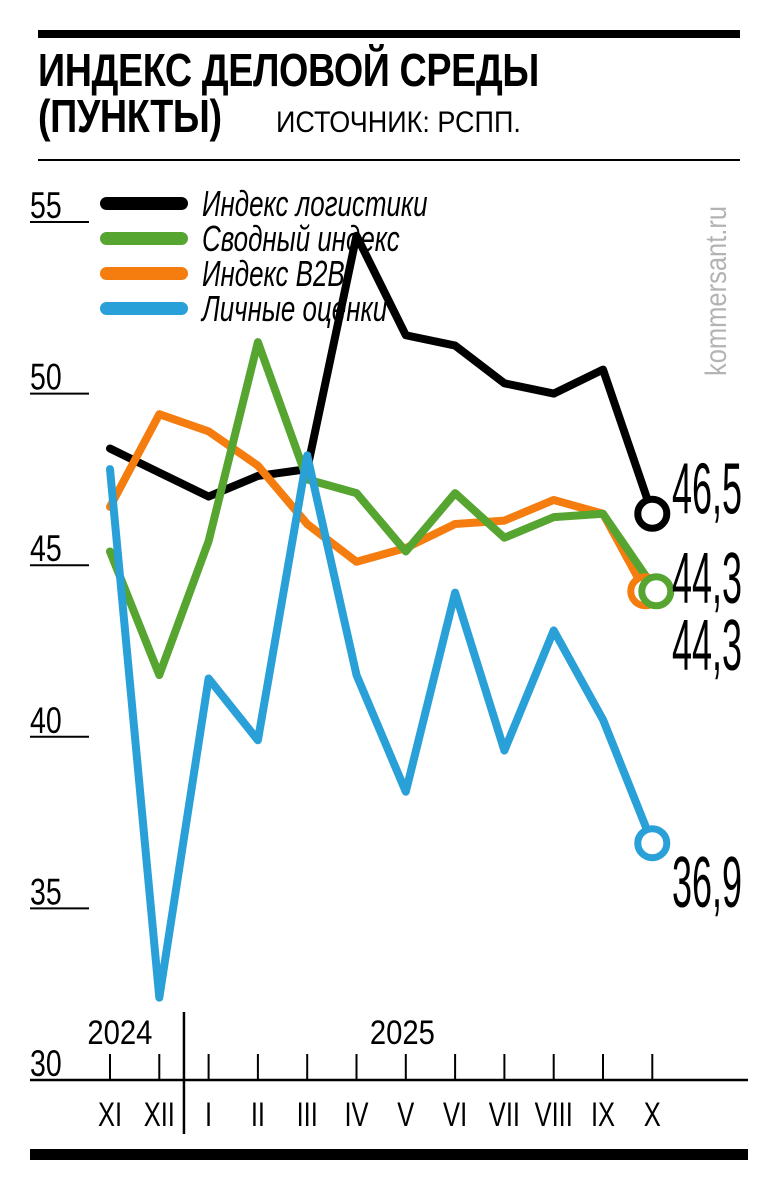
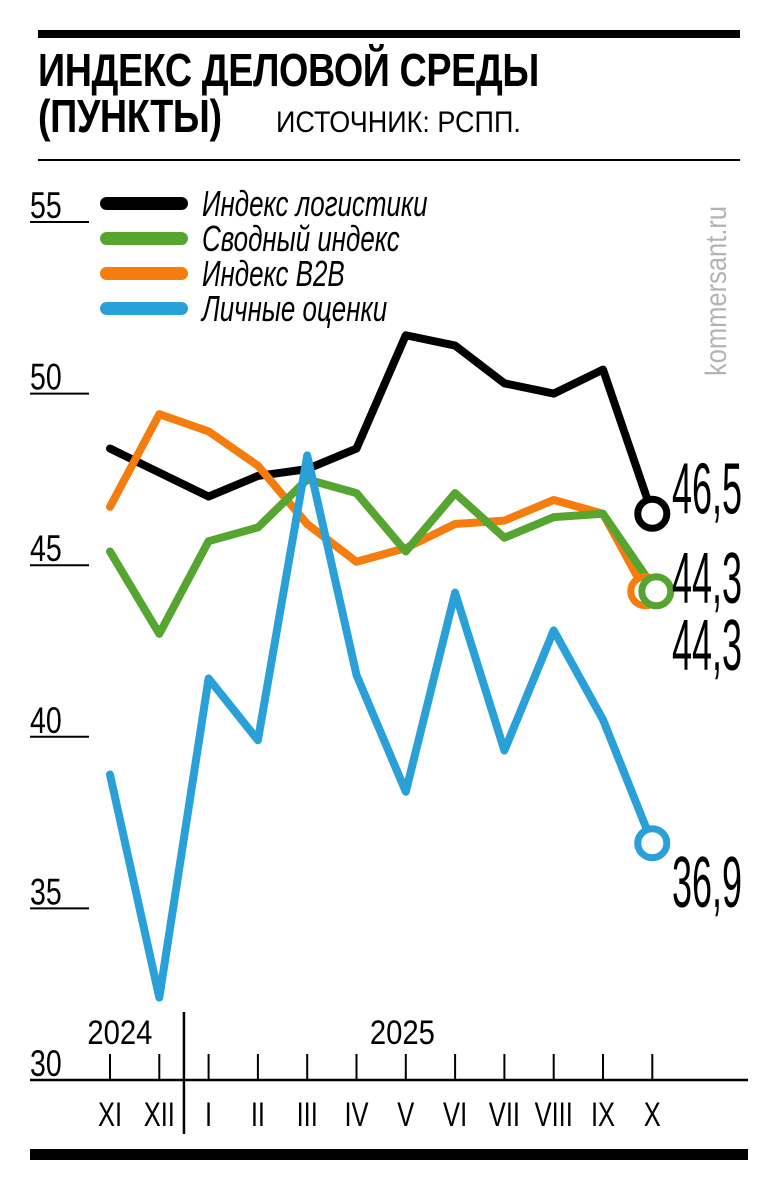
Личные оценки/XI: 47.8 -> 38.9
Сводный индекс/XII: 41.8 -> 43.0
Сводный индекс/II: 51.5 -> 46.1
Индекс логистики/IV: 54.6 -> 48.4
